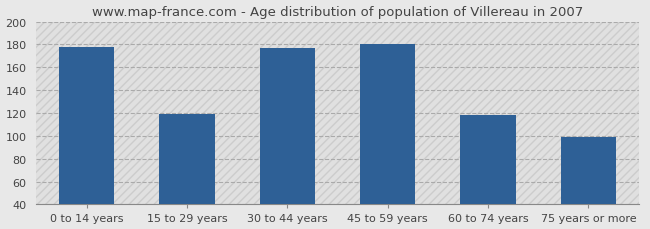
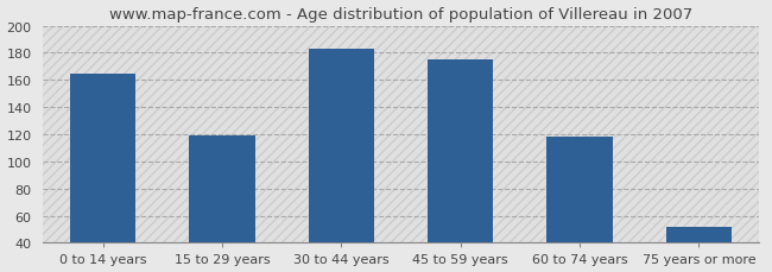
0 to 14 years: 178 -> 165
30 to 44 years: 177 -> 183
45 to 59 years: 180 -> 175
75 years or more: 99 -> 52
